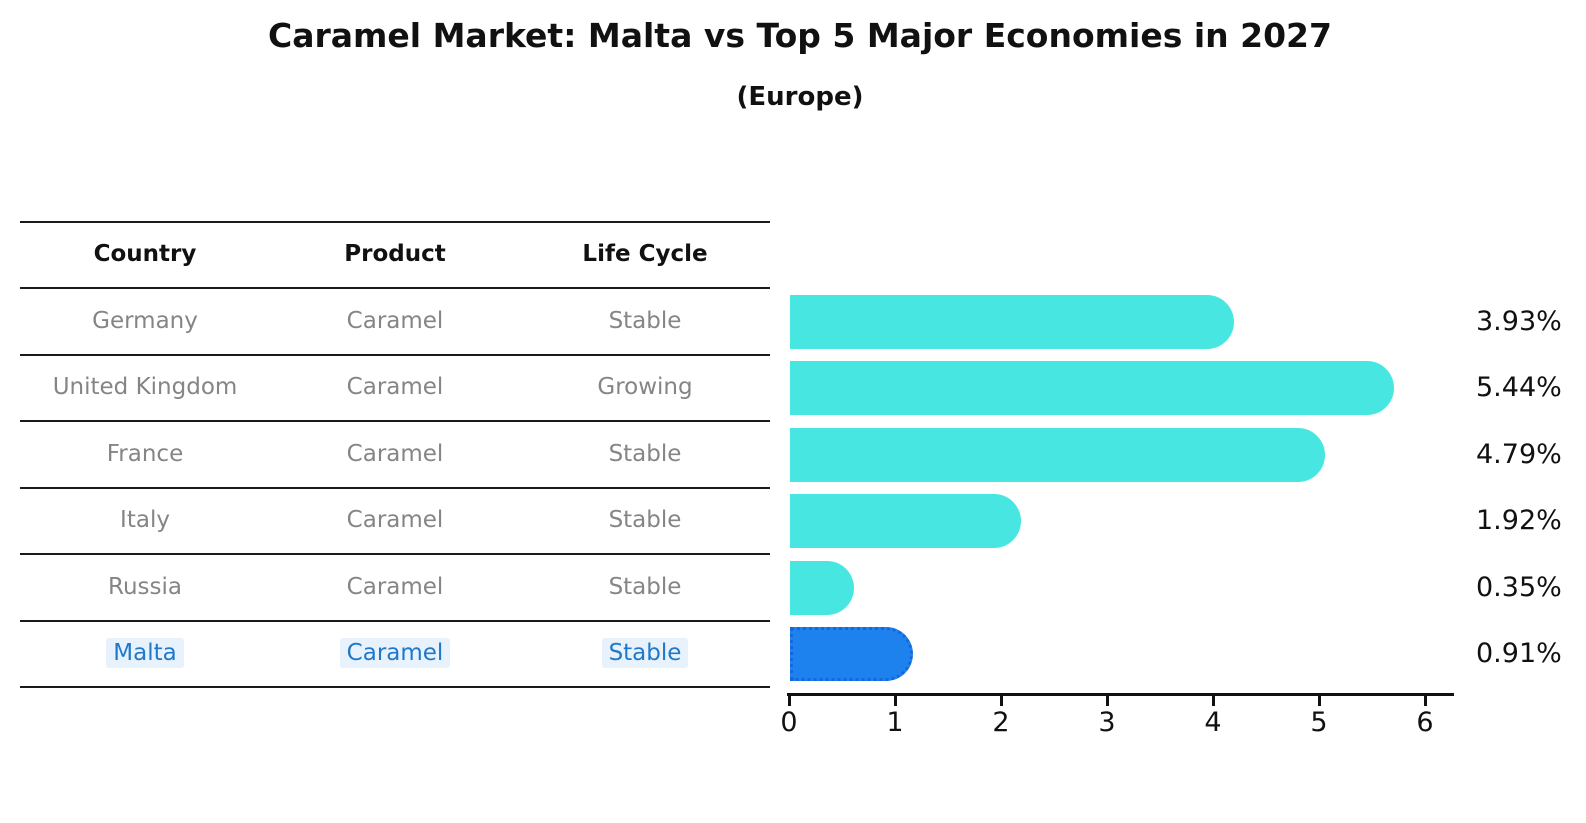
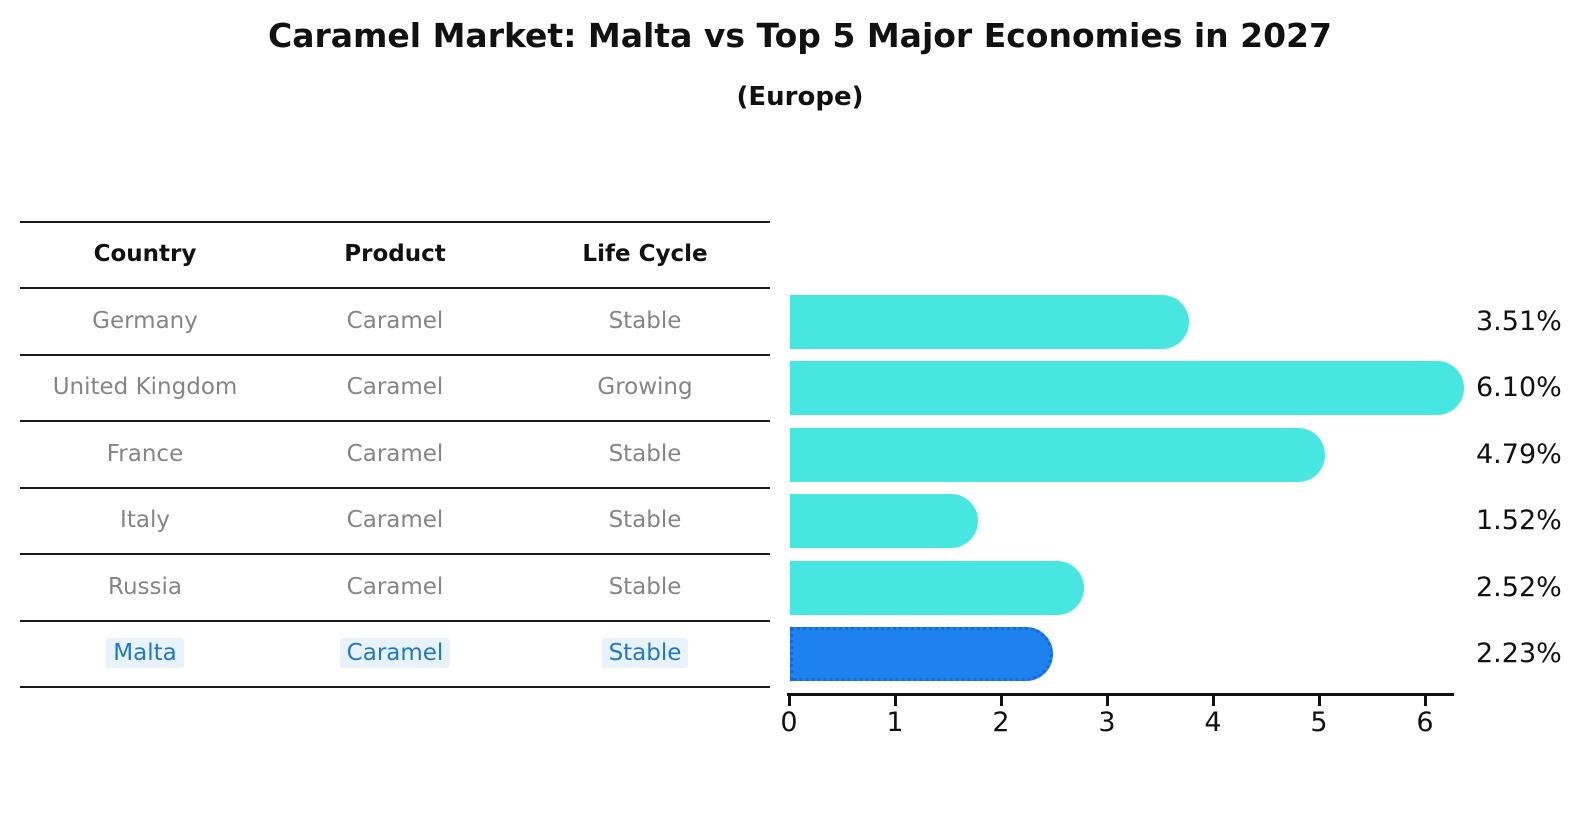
Germany: 3.93% -> 3.51%
United Kingdom: 5.44% -> 6.10%
Italy: 1.92% -> 1.52%
Russia: 0.35% -> 2.52%
Malta: 0.91% -> 2.23%
